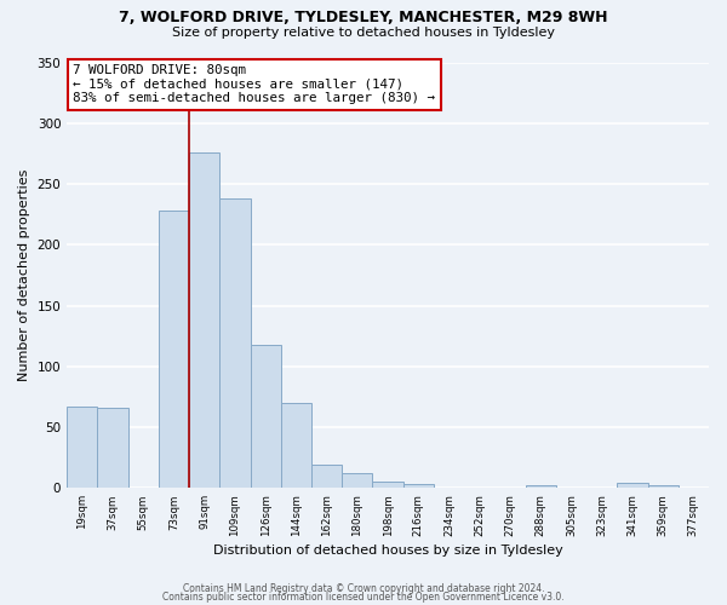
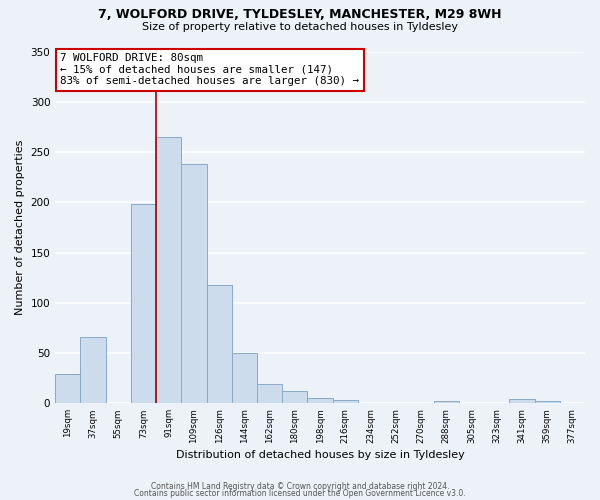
19sqm: 67 -> 29
73sqm: 228 -> 198
91sqm: 276 -> 265
144sqm: 70 -> 50
